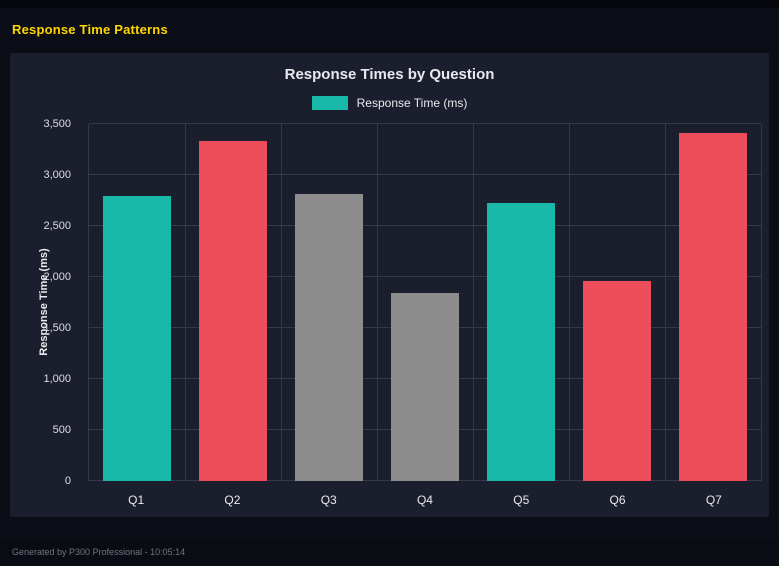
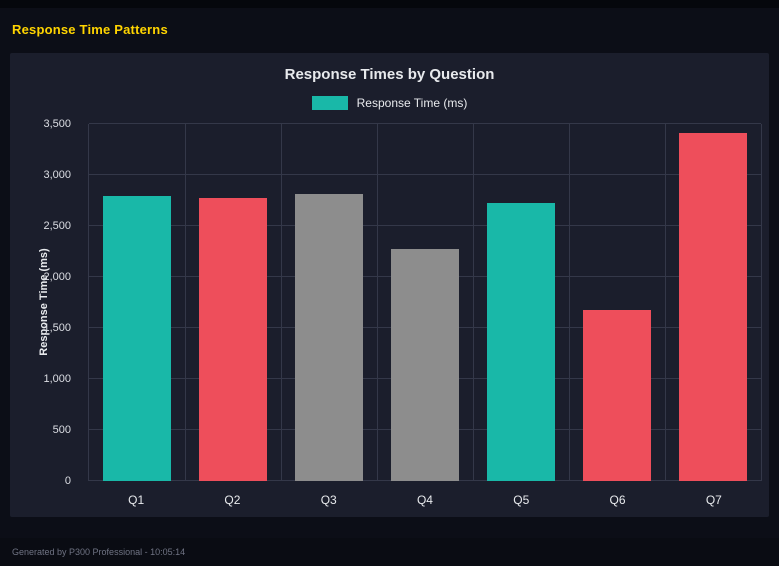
Q2: 3330 -> 2770
Q4: 1840 -> 2270
Q6: 1960 -> 1680
